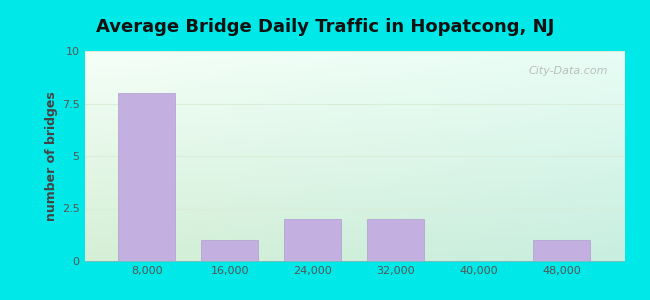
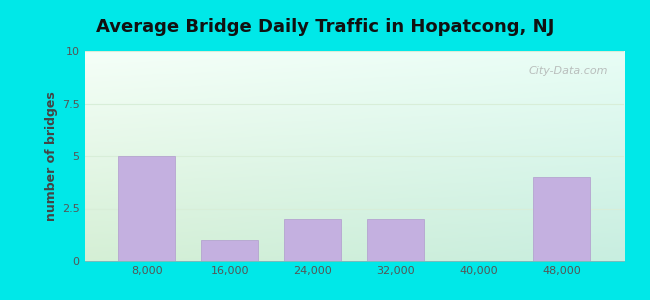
8,000: 8 -> 5
48,000: 1 -> 4
